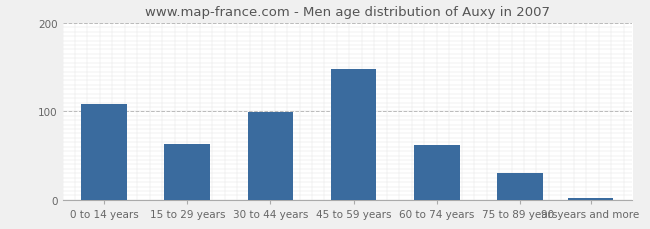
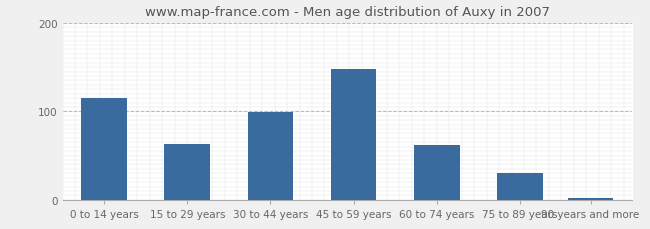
0 to 14 years: 108 -> 115
